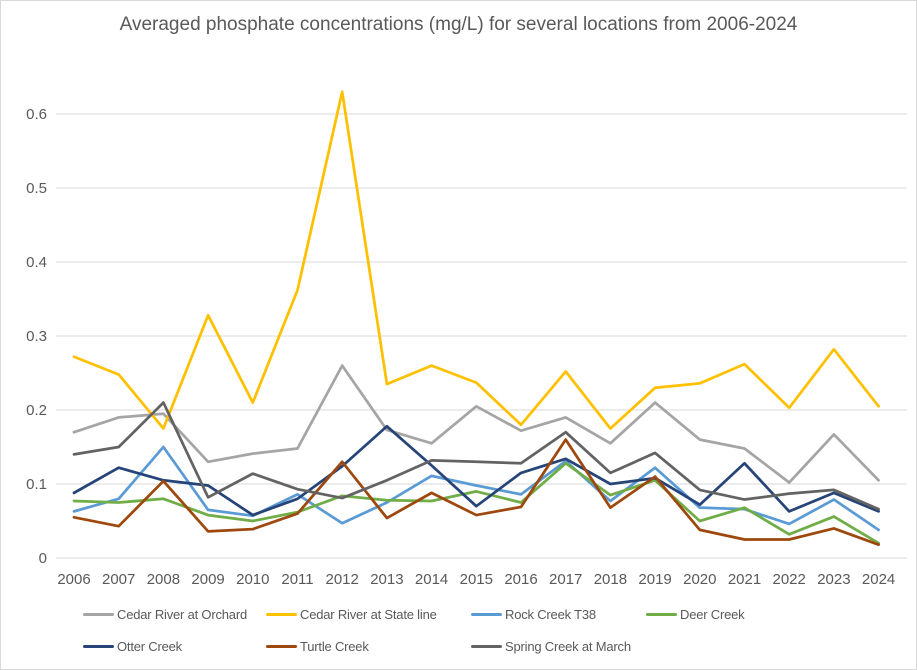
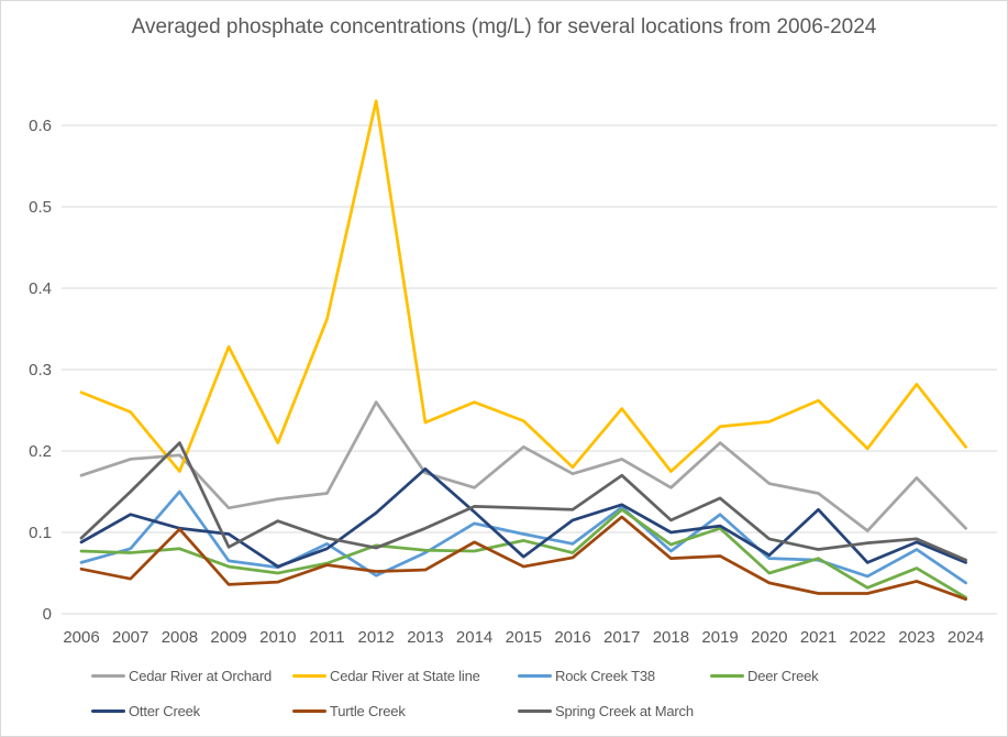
Spring Creek at March/2006: 0.14 -> 0.09
Turtle Creek/2012: 0.13 -> 0.05
Turtle Creek/2017: 0.16 -> 0.12
Turtle Creek/2019: 0.11 -> 0.07
